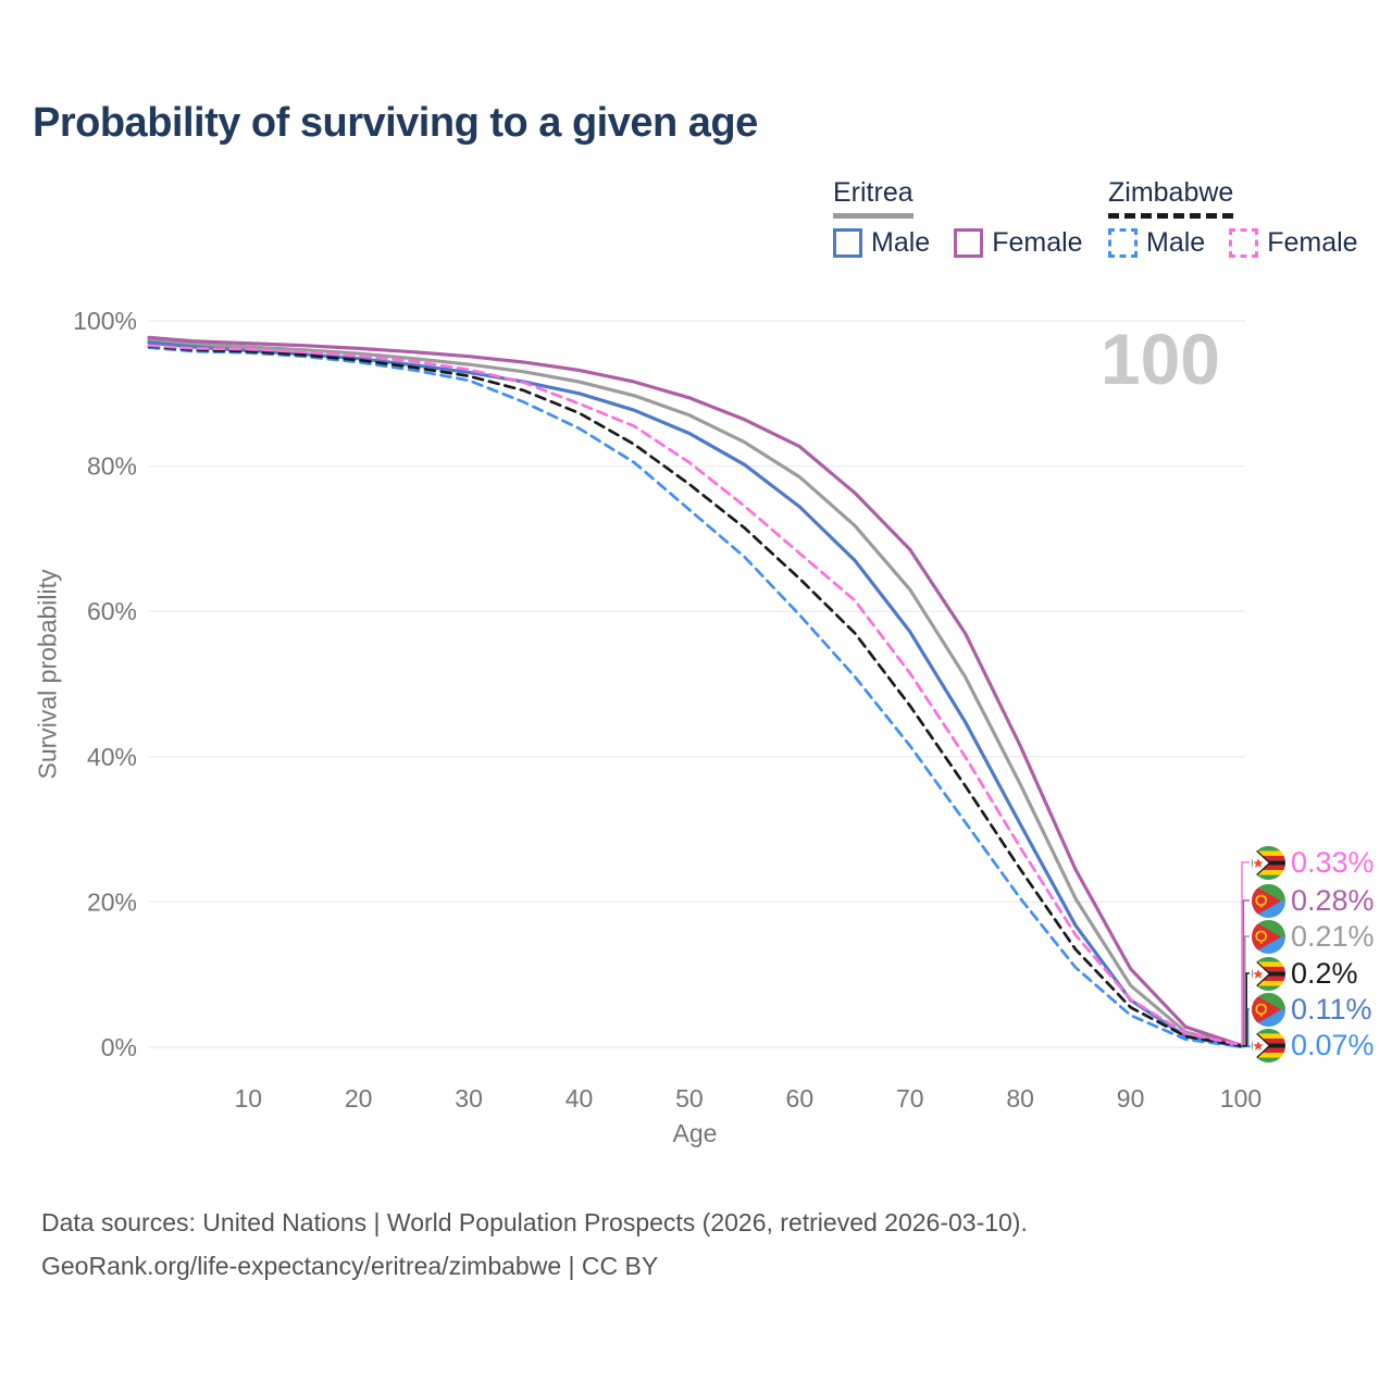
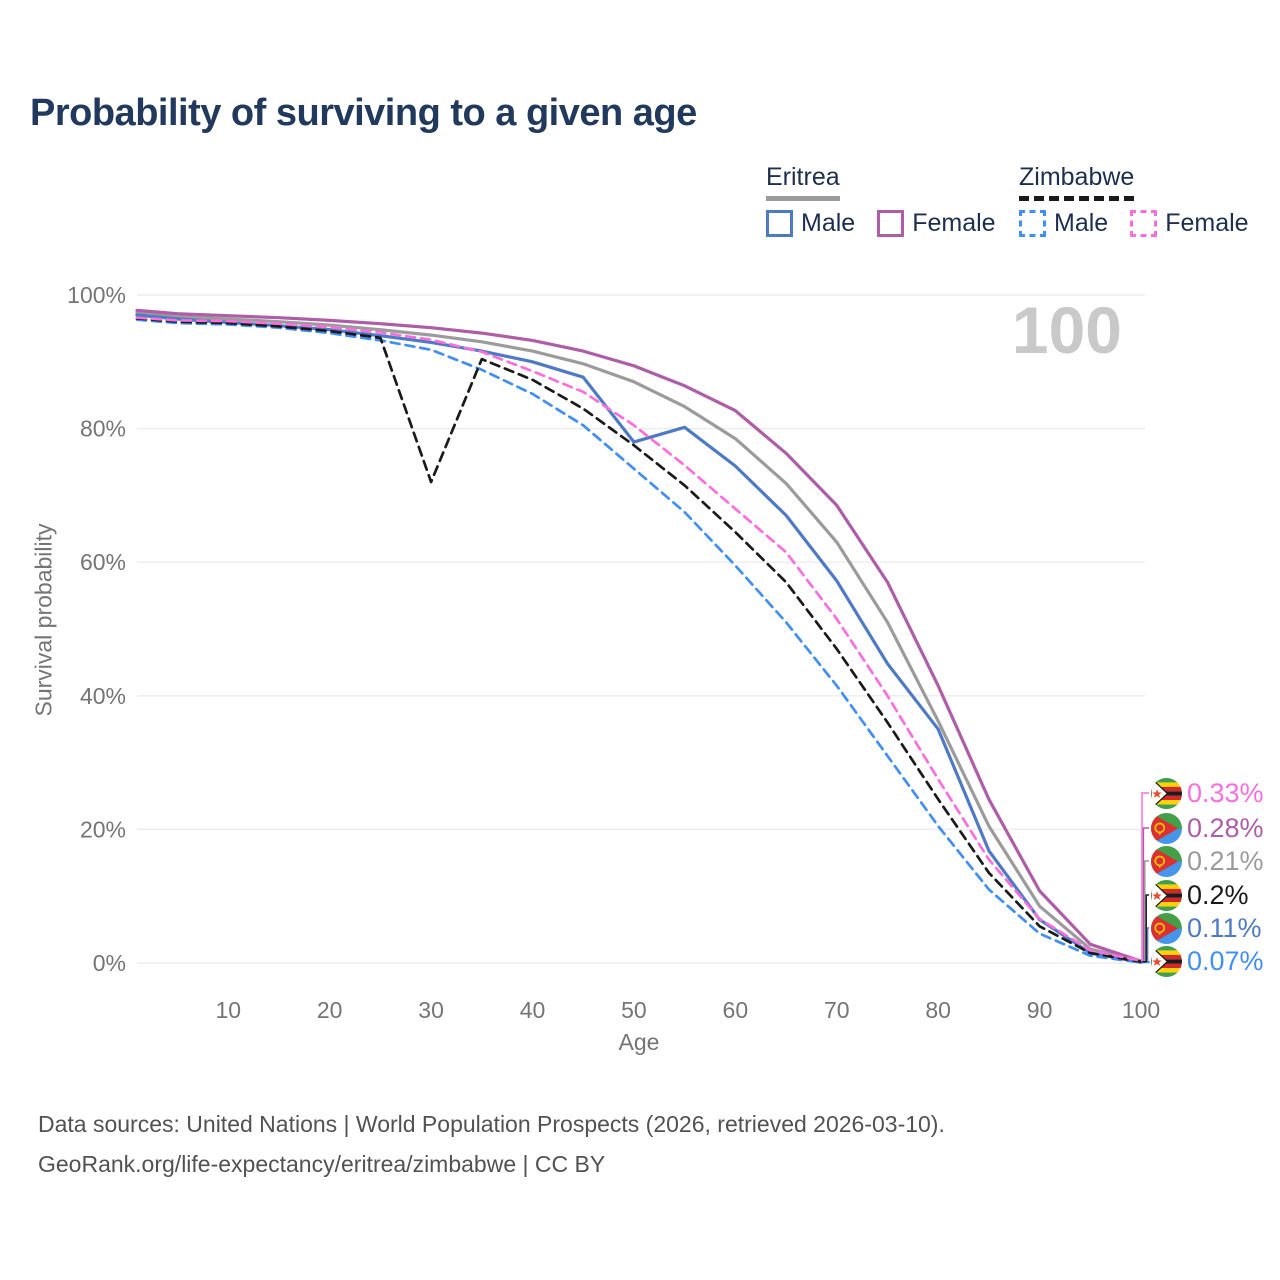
Zimbabwe/30: 92% -> 72%
Eritrea Male/50: 84% -> 78%
Eritrea Male/80: 31% -> 35%
